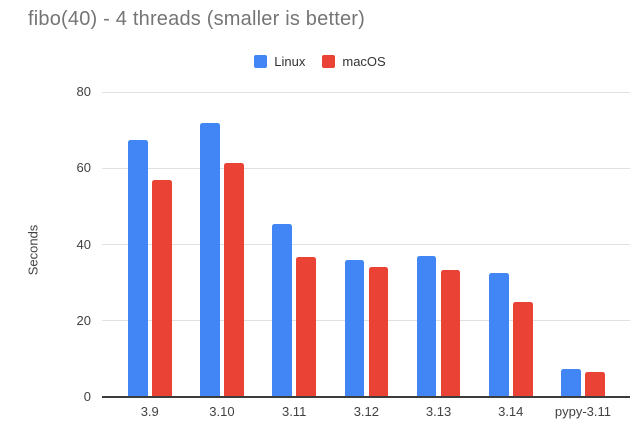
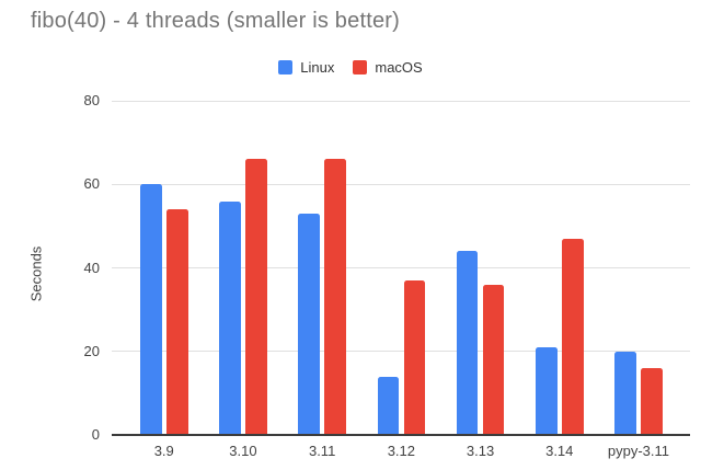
Linux/3.9: 68 -> 60
macOS/3.9: 57 -> 54
Linux/3.10: 72 -> 56
macOS/3.10: 62 -> 66
Linux/3.11: 45 -> 53
macOS/3.11: 37 -> 66
Linux/3.12: 36 -> 14
macOS/3.12: 34 -> 37
Linux/3.13: 37 -> 44
macOS/3.13: 33 -> 36
Linux/3.14: 32 -> 21
macOS/3.14: 25 -> 47
Linux/pypy-3.11: 7 -> 20
macOS/pypy-3.11: 6 -> 16
